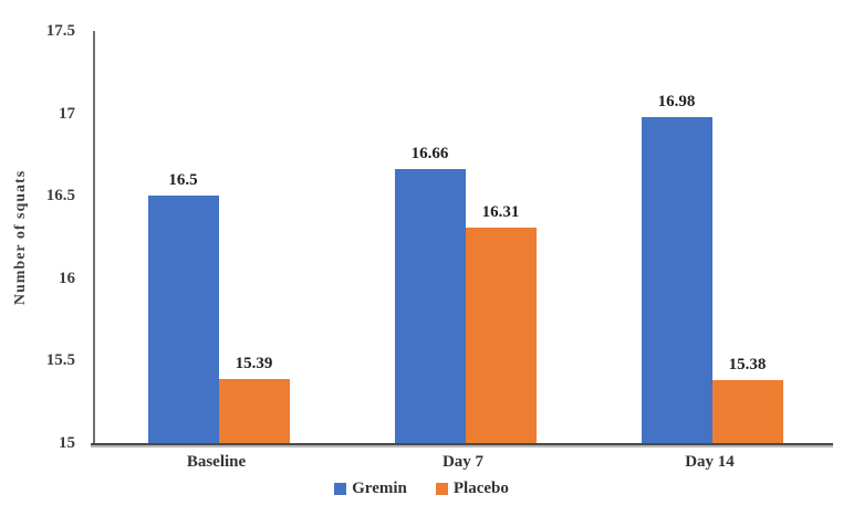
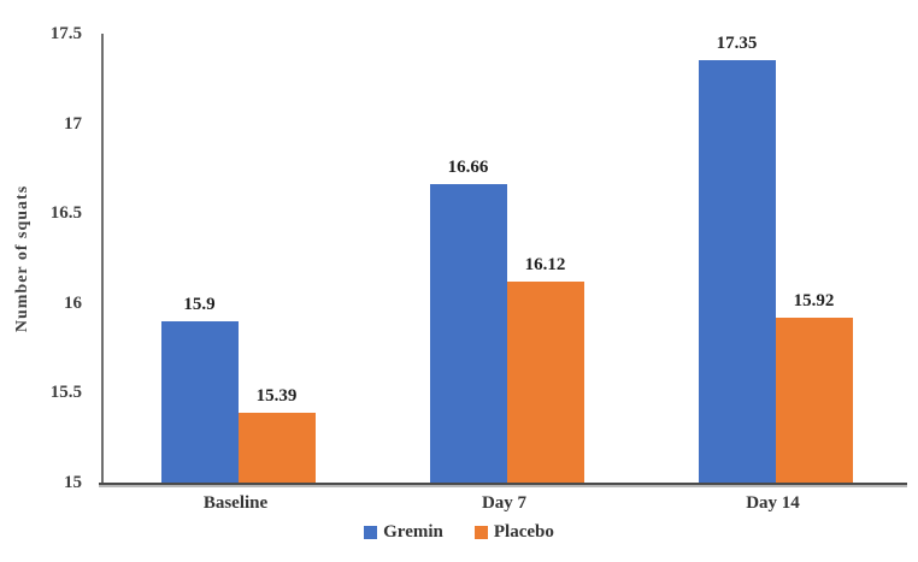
Gremin/Baseline: 16.5 -> 15.9
Placebo/Day 7: 16.31 -> 16.12
Gremin/Day 14: 16.98 -> 17.35
Placebo/Day 14: 15.38 -> 15.92
